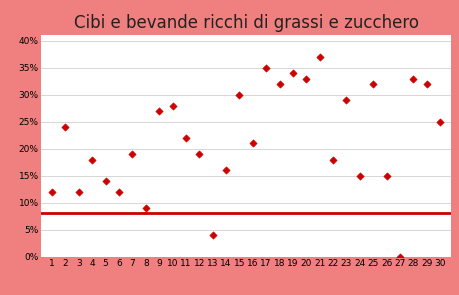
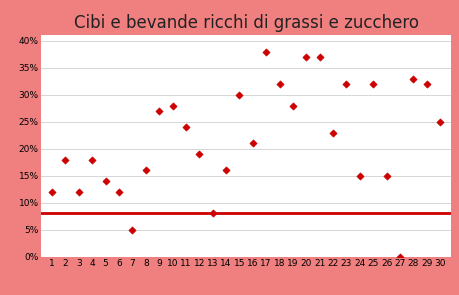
2: 24% -> 18%
7: 19% -> 5%
8: 9% -> 16%
11: 22% -> 24%
13: 4% -> 8%
17: 35% -> 38%
19: 34% -> 28%
20: 33% -> 37%
22: 18% -> 23%
23: 29% -> 32%
